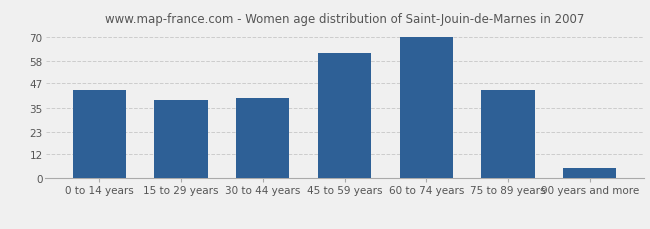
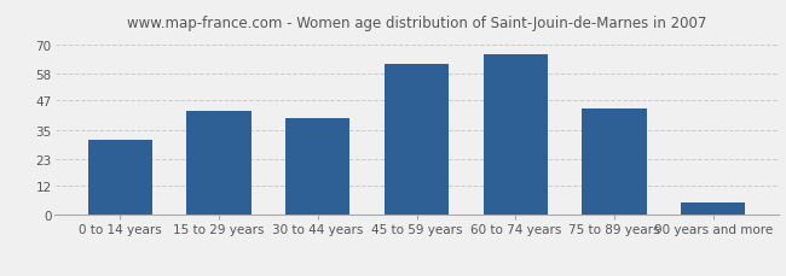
0 to 14 years: 44 -> 31
15 to 29 years: 39 -> 43
60 to 74 years: 70 -> 66
